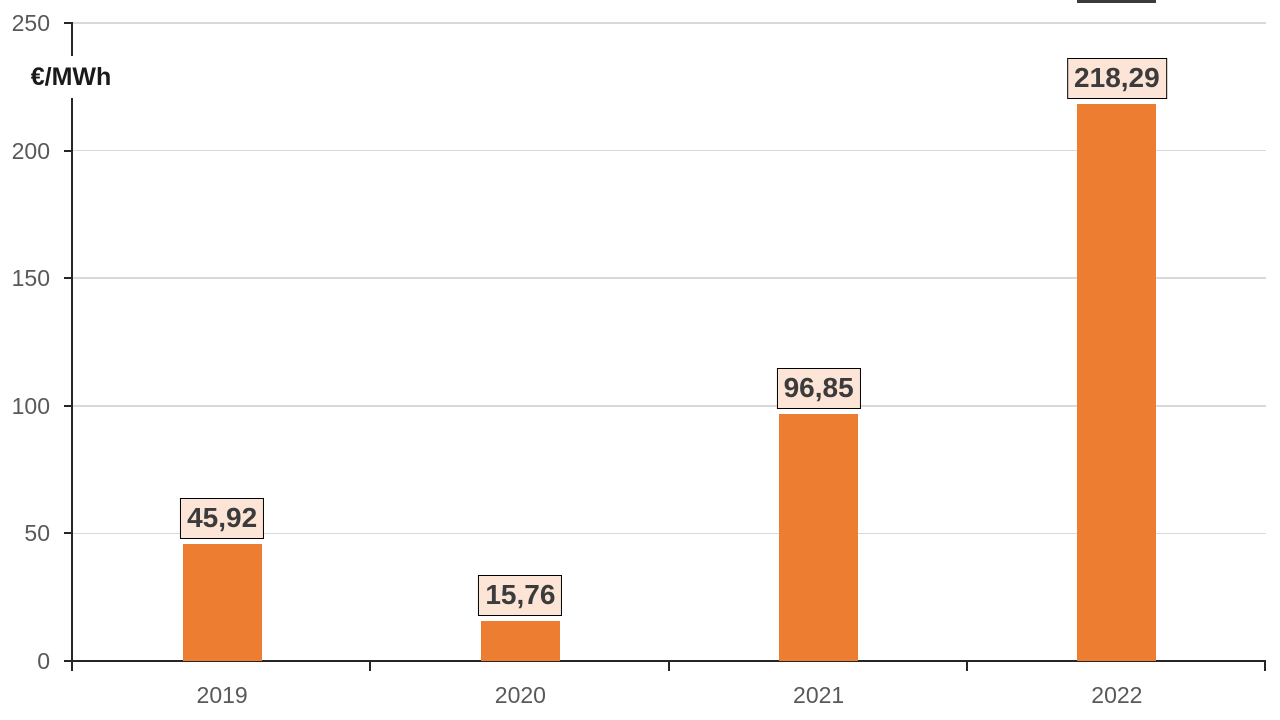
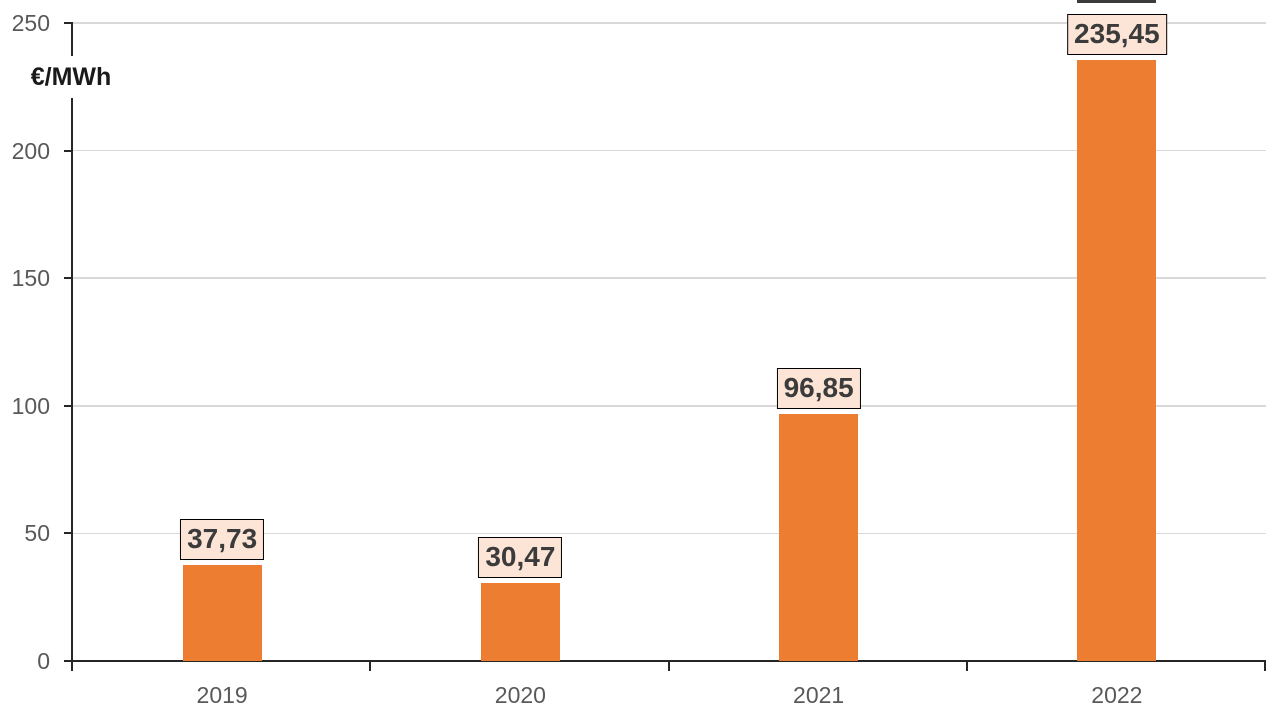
2019: 45,92 -> 37,73
2020: 15,76 -> 30,47
2022: 218,29 -> 235,45
